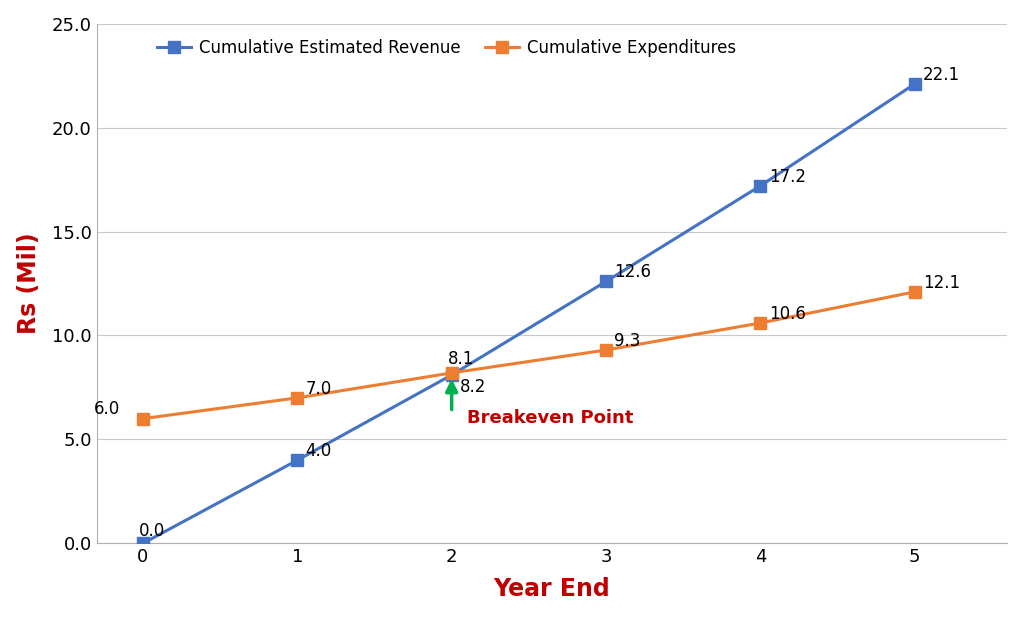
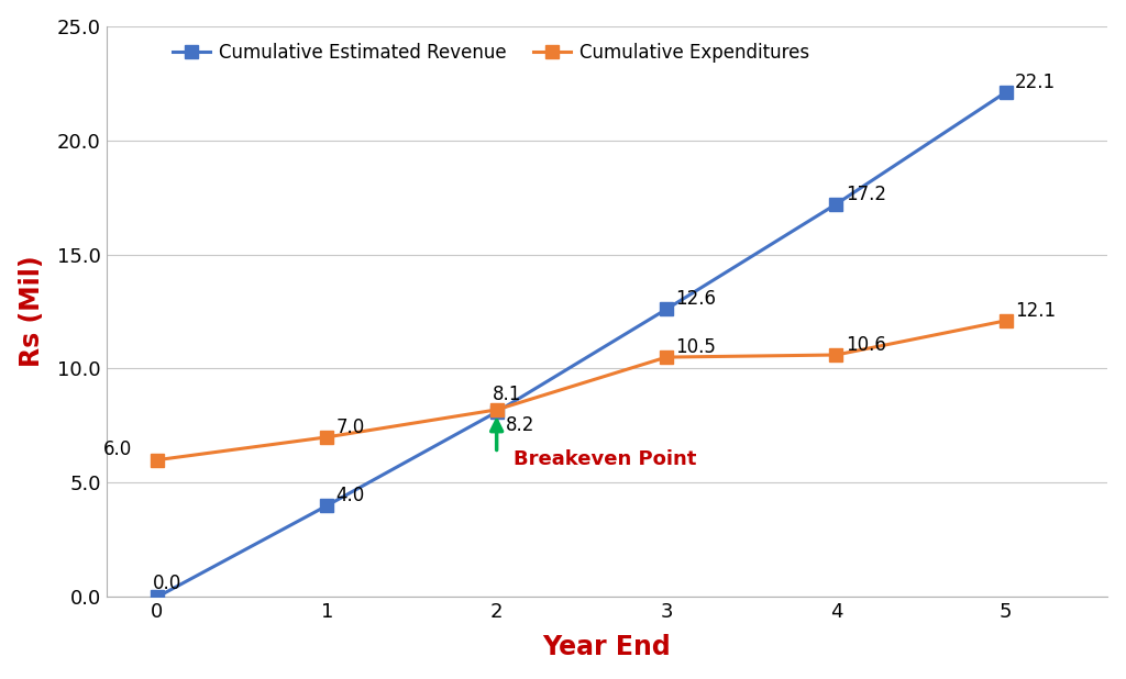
Cumulative Expenditures/3: 9.3 -> 10.5
